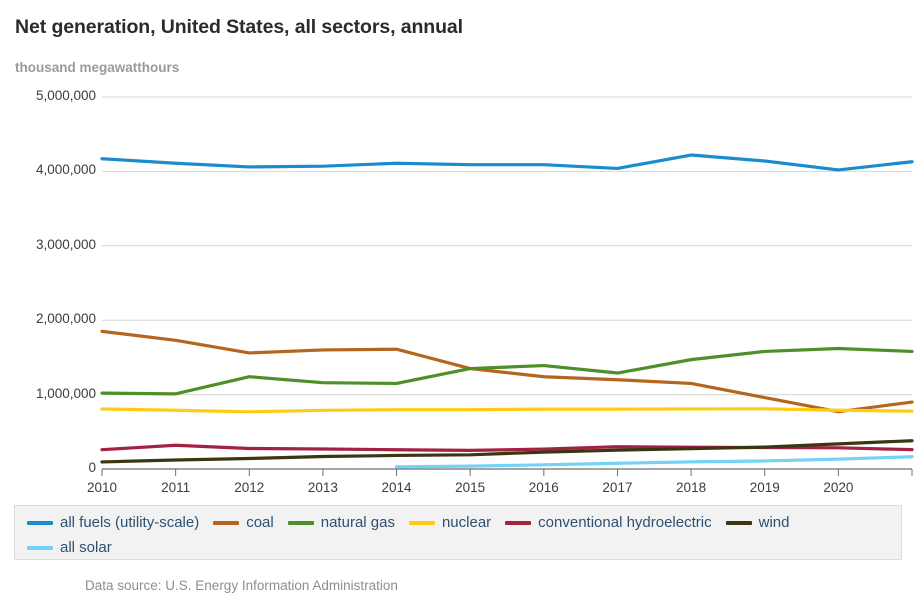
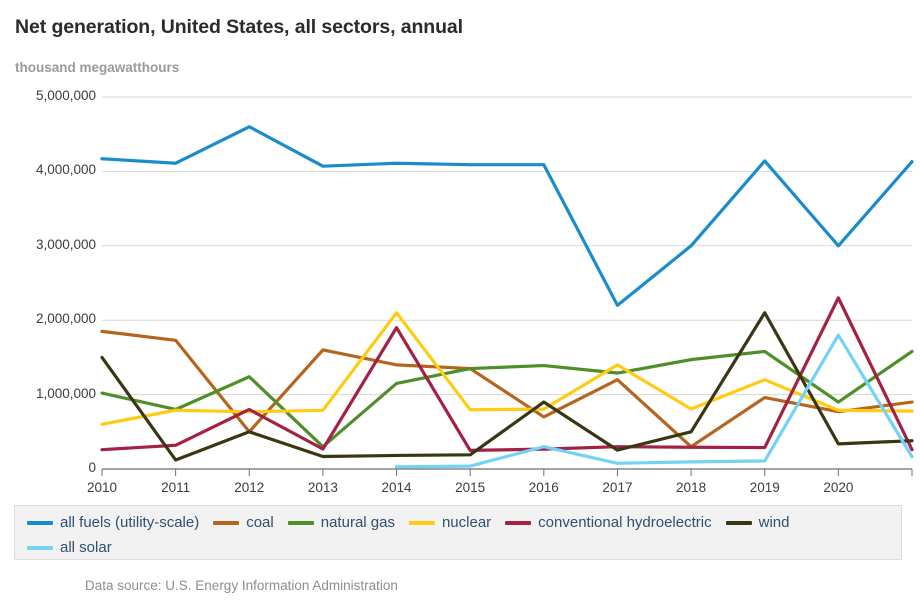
nuclear/2010: 800000 -> 600000
wind/2010: 100000 -> 1500000
natural gas/2011: 1000000 -> 800000
all fuels (utility-scale)/2012: 4100000 -> 4600000
coal/2012: 1600000 -> 500000
conventional hydroelectric/2012: 300000 -> 800000
wind/2012: 100000 -> 500000
natural gas/2013: 1200000 -> 300000
coal/2014: 1600000 -> 1400000
nuclear/2014: 800000 -> 2100000
conventional hydroelectric/2014: 300000 -> 1900000
coal/2016: 1200000 -> 700000
wind/2016: 200000 -> 900000
all solar/2016: 100000 -> 300000
all fuels (utility-scale)/2017: 4000000 -> 2200000
nuclear/2017: 800000 -> 1400000
all fuels (utility-scale)/2018: 4200000 -> 3000000
coal/2018: 1200000 -> 300000
wind/2018: 300000 -> 500000
nuclear/2019: 800000 -> 1200000
wind/2019: 300000 -> 2100000
all fuels (utility-scale)/2020: 4000000 -> 3000000
natural gas/2020: 1600000 -> 900000
conventional hydroelectric/2020: 300000 -> 2300000
all solar/2020: 100000 -> 1800000
